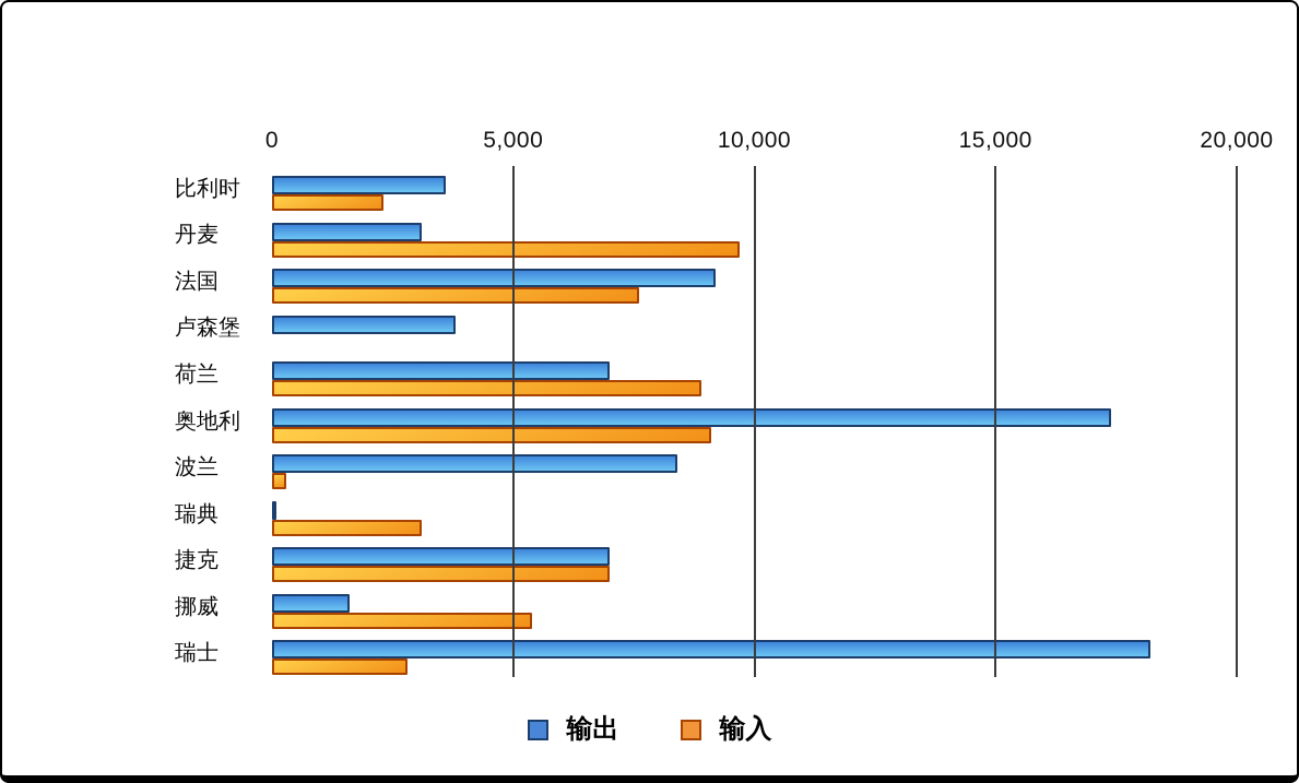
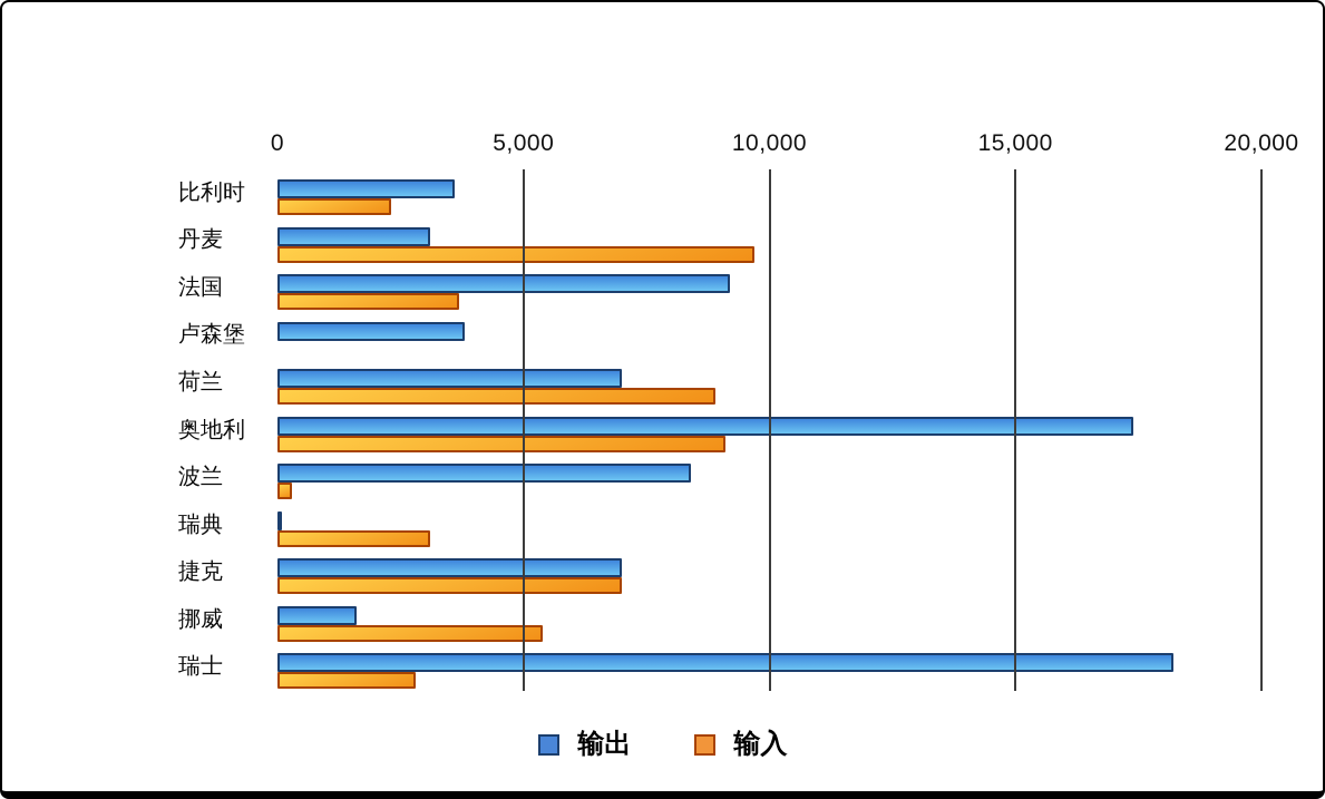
输入/法国: 7600 -> 3700
